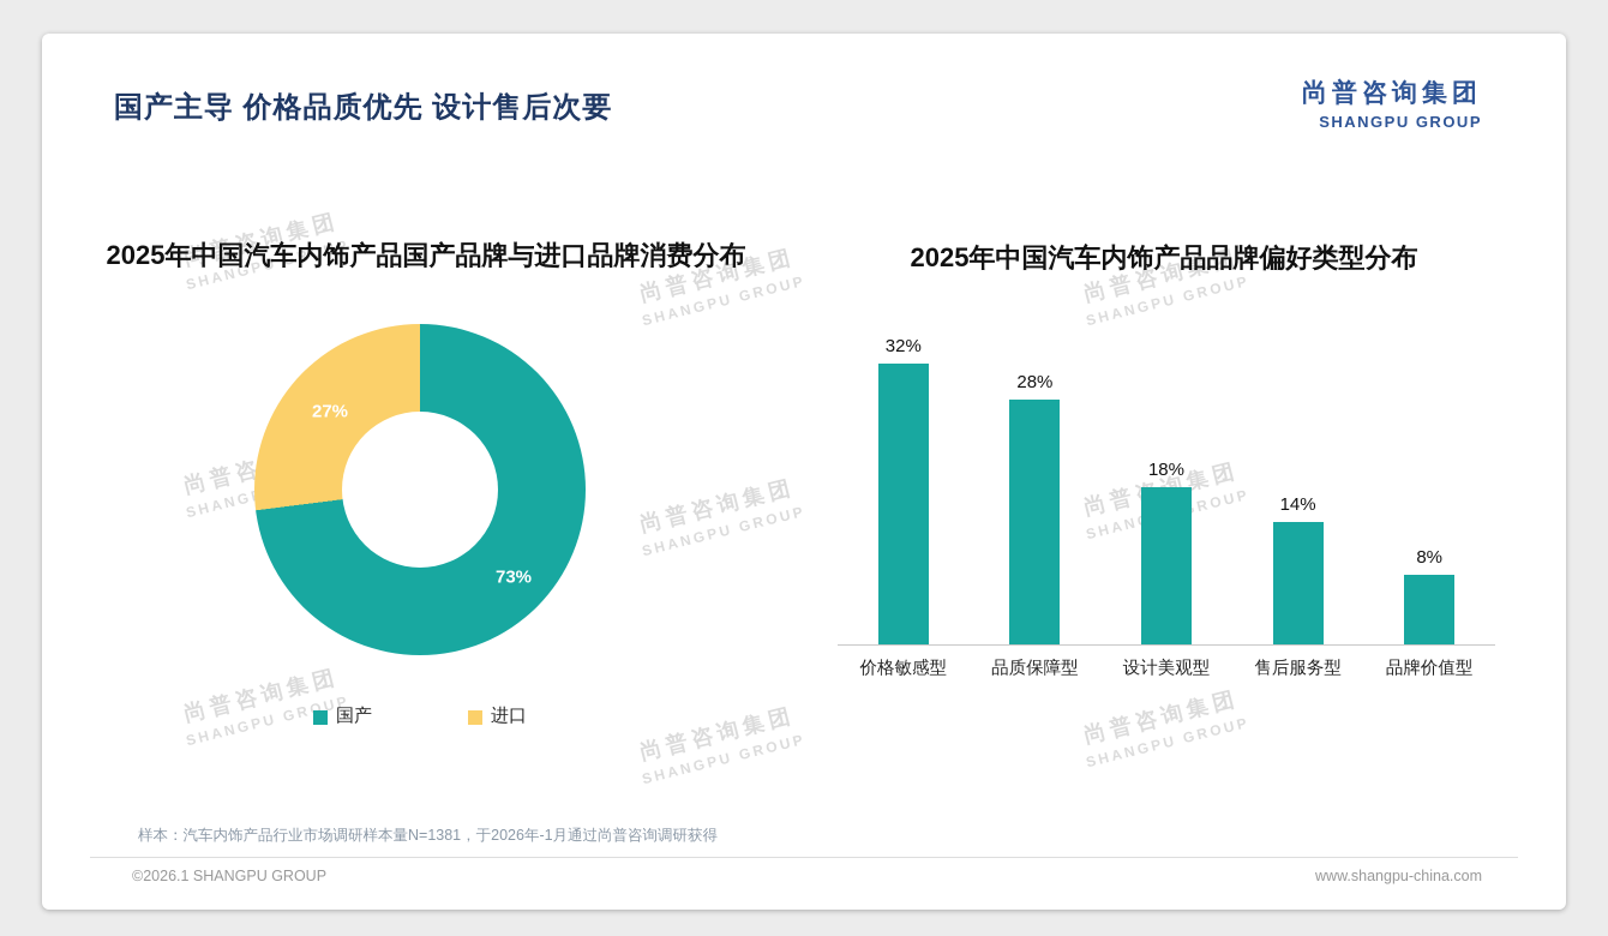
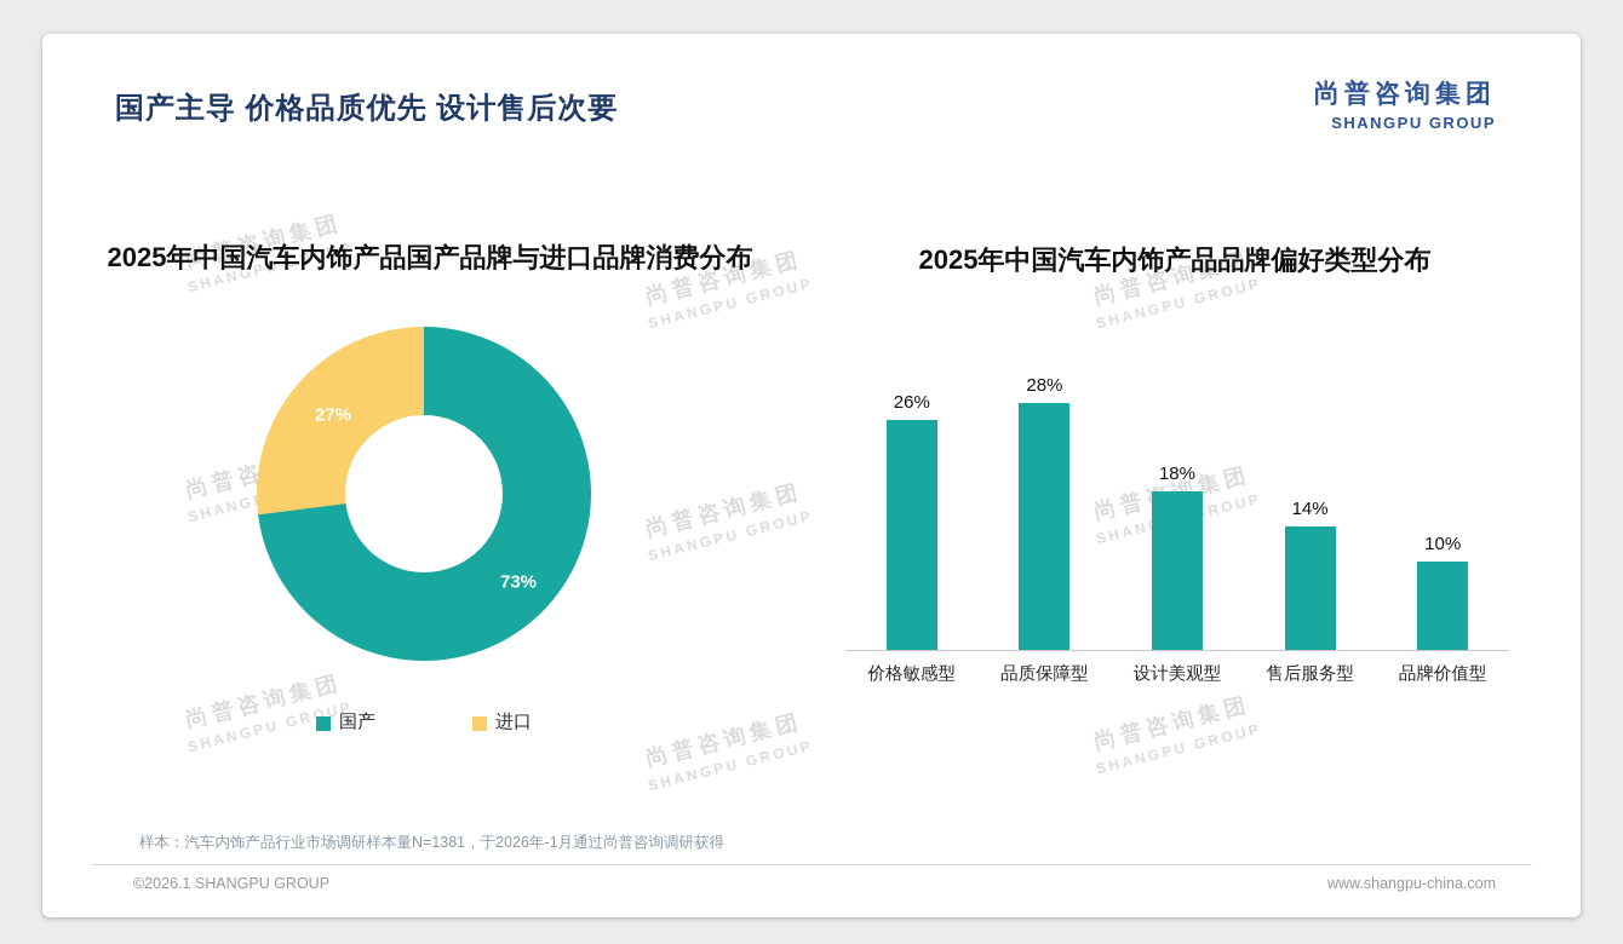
2025年中国汽车内饰产品品牌偏好类型分布/价格敏感型: 32% -> 26%
2025年中国汽车内饰产品品牌偏好类型分布/品牌价值型: 8% -> 10%
